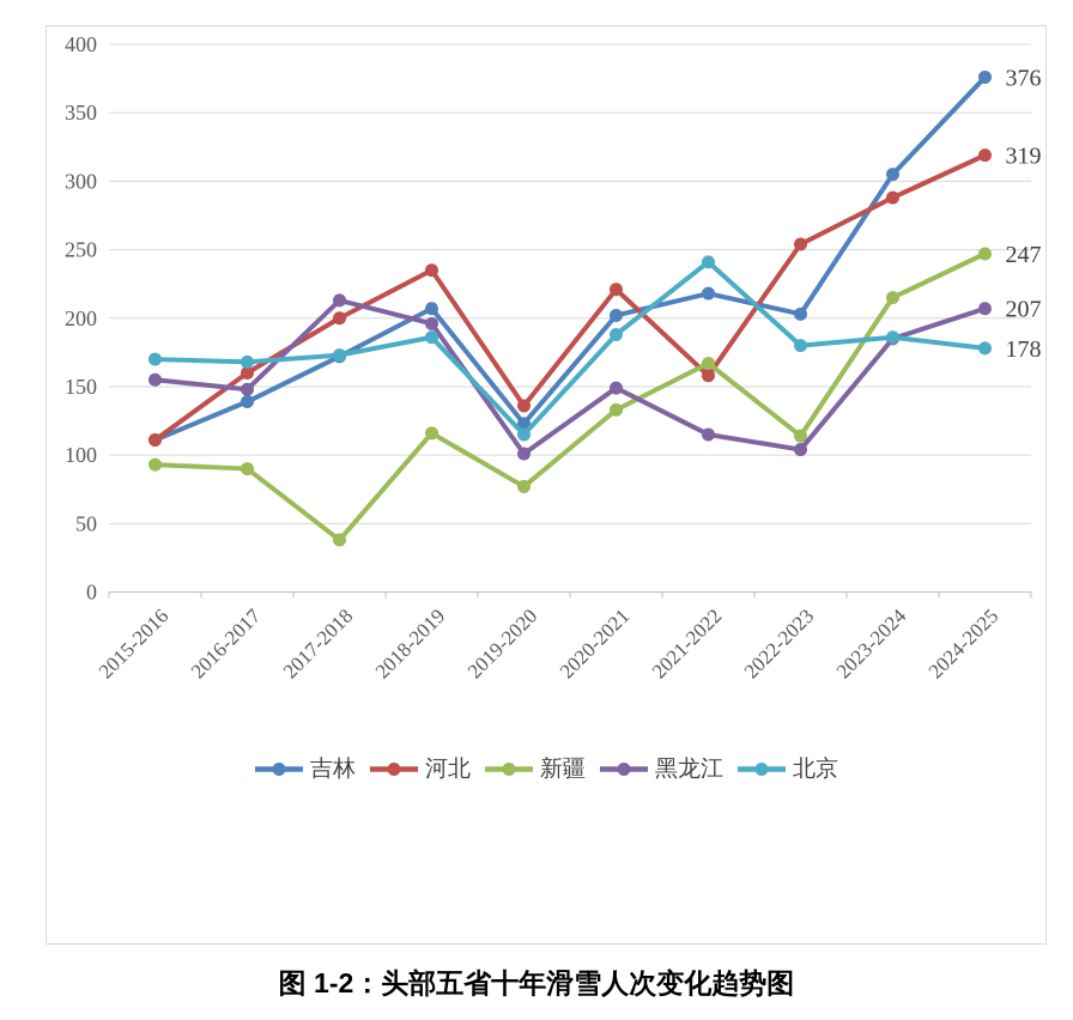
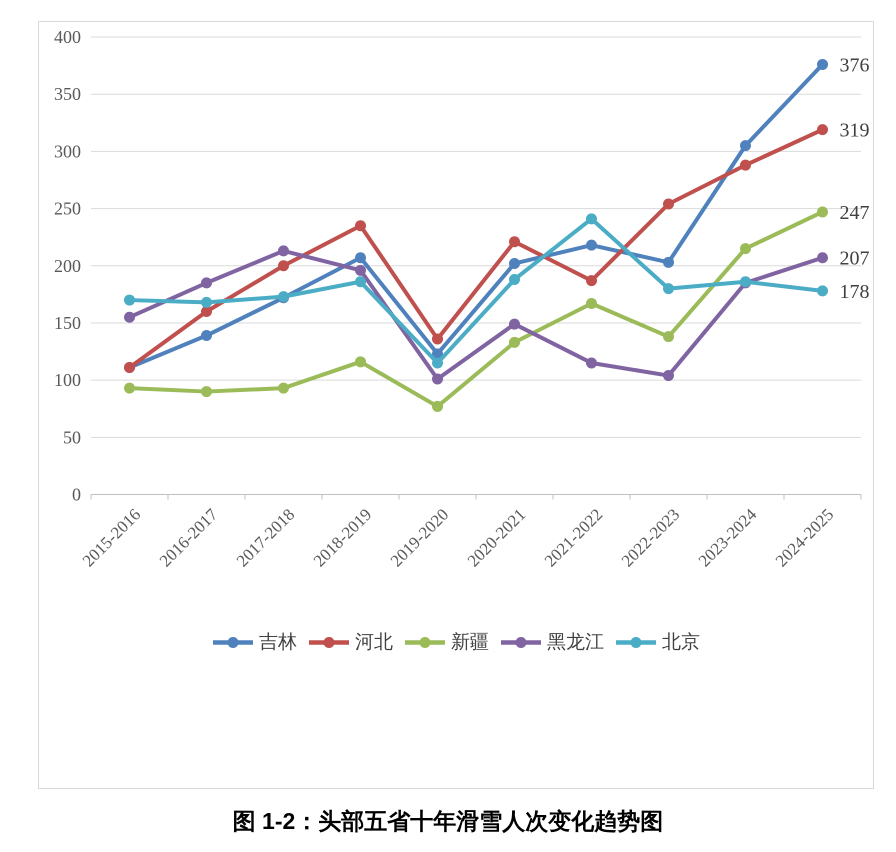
黑龙江/2016-2017: 148 -> 185
新疆/2017-2018: 38 -> 93
河北/2021-2022: 158 -> 187
新疆/2022-2023: 114 -> 138
